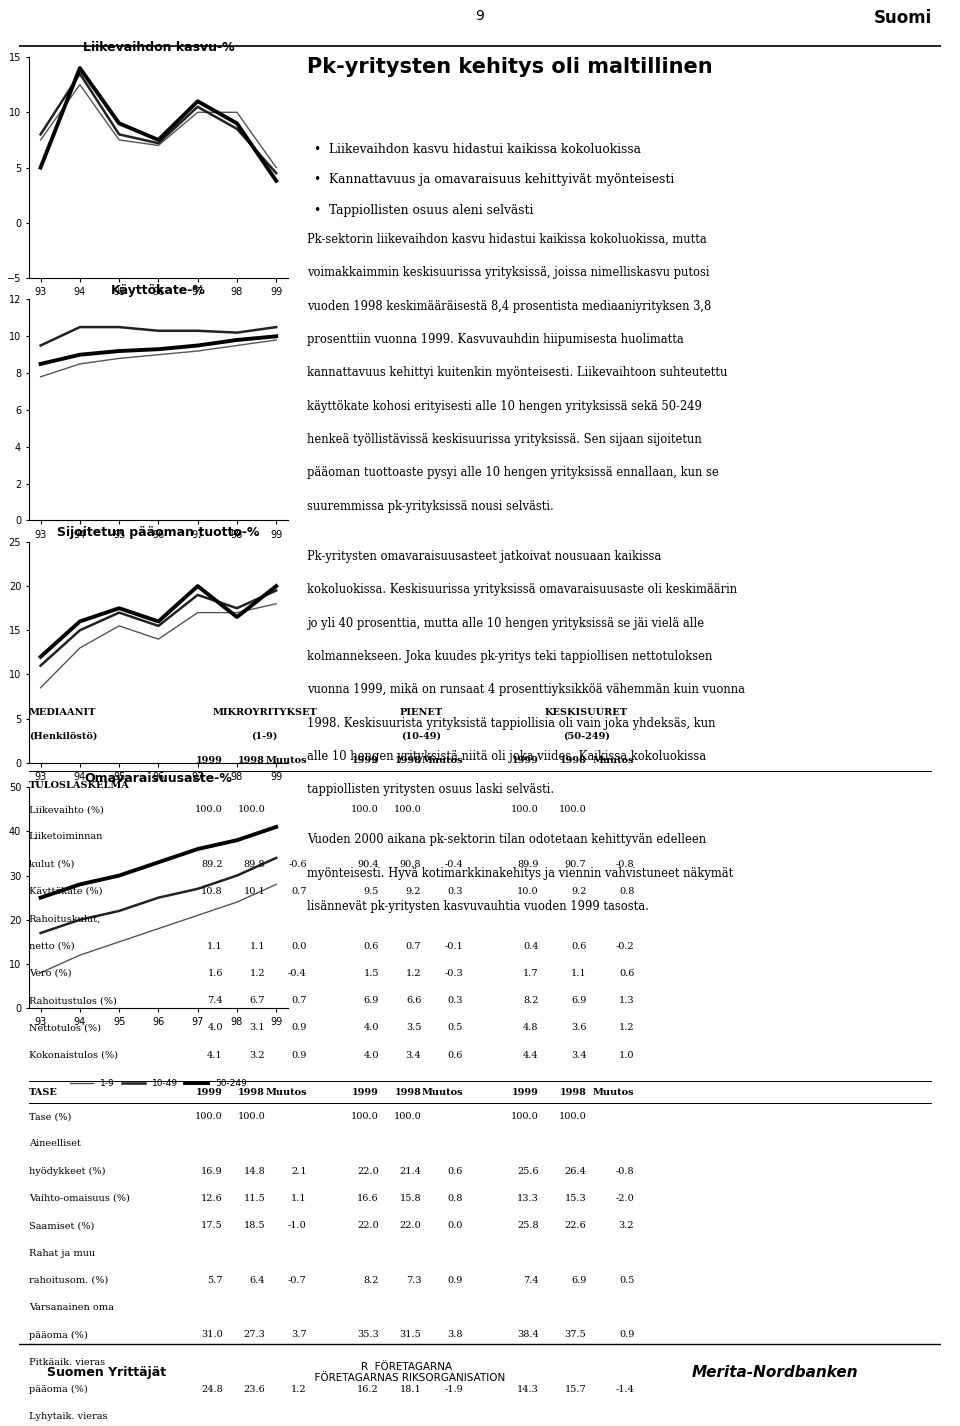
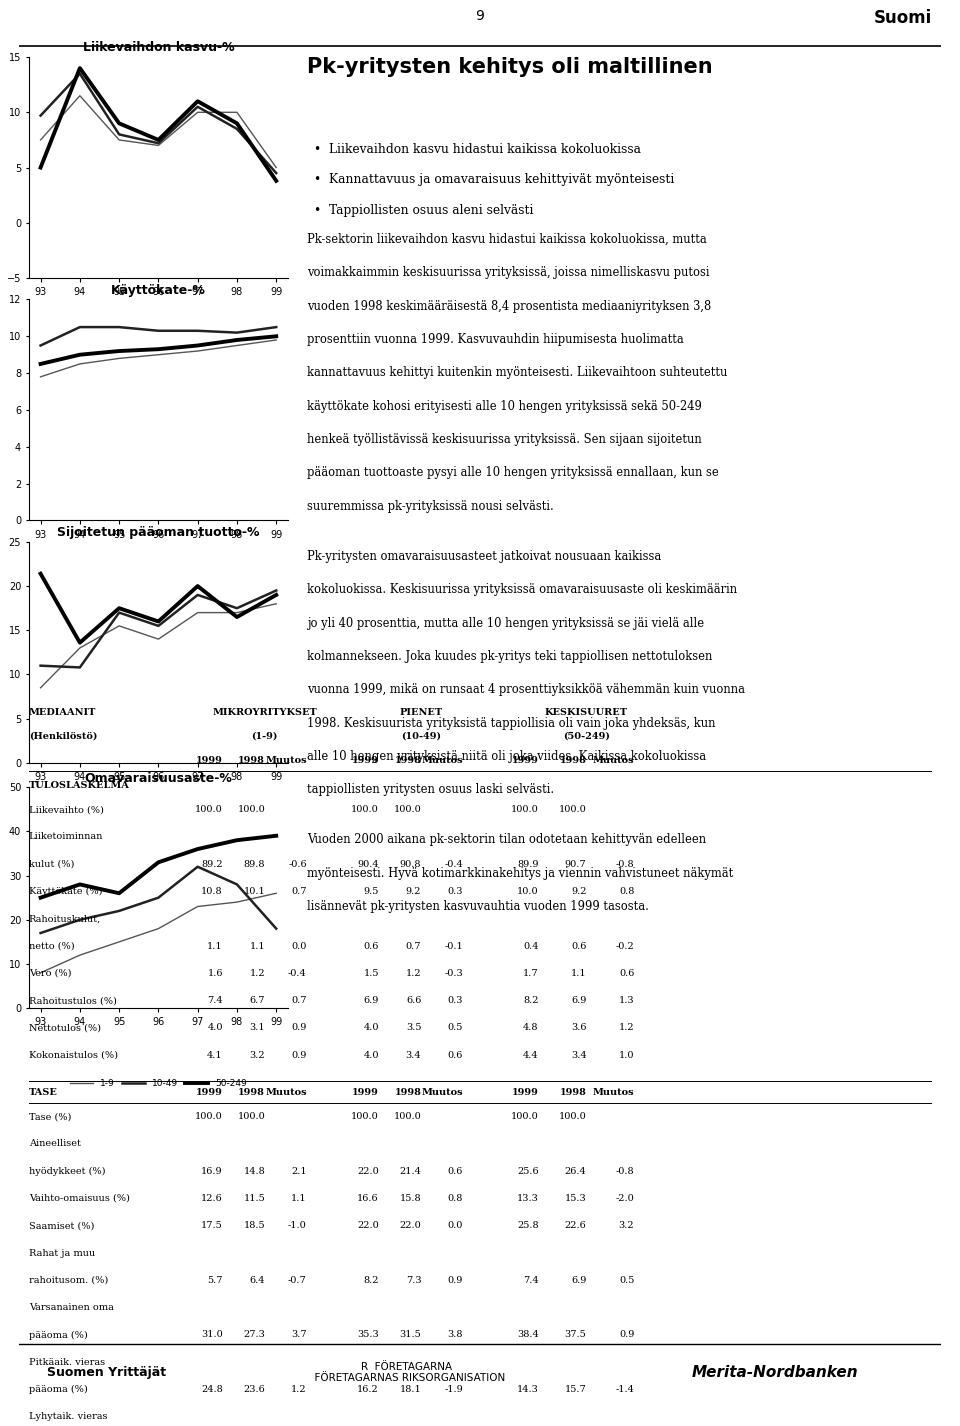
Liikevaihdon kasvu-%/10-49/93: 8.0 -> 9.7
Liikevaihdon kasvu-%/1-9/94: 12.5 -> 11.5
Sijoitetun pääoman tuotto-%/50-249/93: 12.0 -> 21.4
Sijoitetun pääoman tuotto-%/10-49/94: 15.0 -> 10.8
Sijoitetun pääoman tuotto-%/50-249/94: 16.0 -> 13.6
Sijoitetun pääoman tuotto-%/50-249/99: 20.0 -> 19.0
Omavaraisuusaste-%/50-249/95: 30 -> 26
Omavaraisuusaste-%/1-9/97: 21 -> 23
Omavaraisuusaste-%/10-49/97: 27 -> 32
Omavaraisuusaste-%/10-49/98: 30 -> 28
Omavaraisuusaste-%/1-9/99: 28 -> 26
Omavaraisuusaste-%/10-49/99: 34 -> 18
Omavaraisuusaste-%/50-249/99: 41 -> 39
